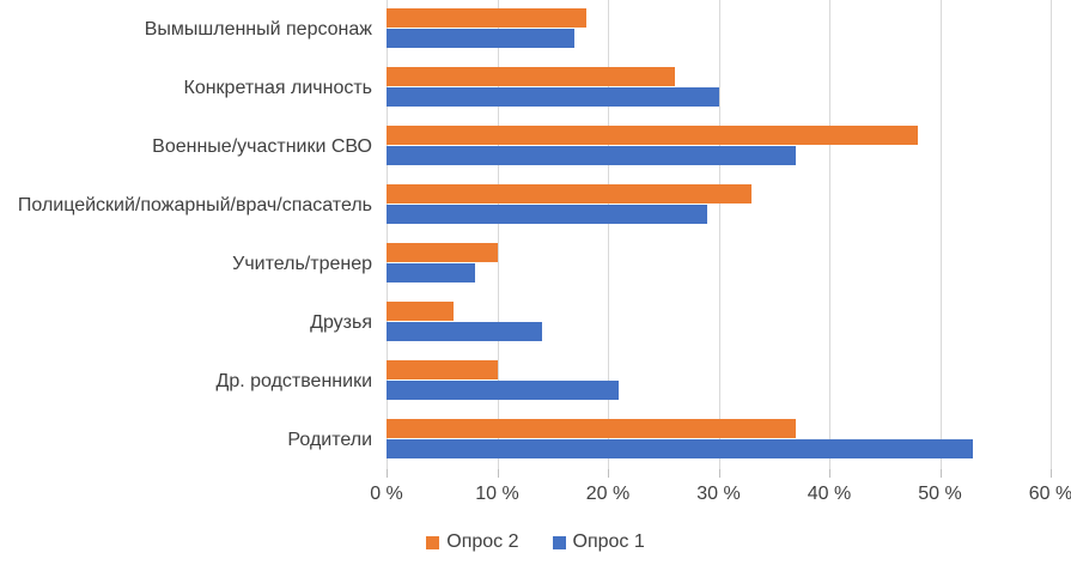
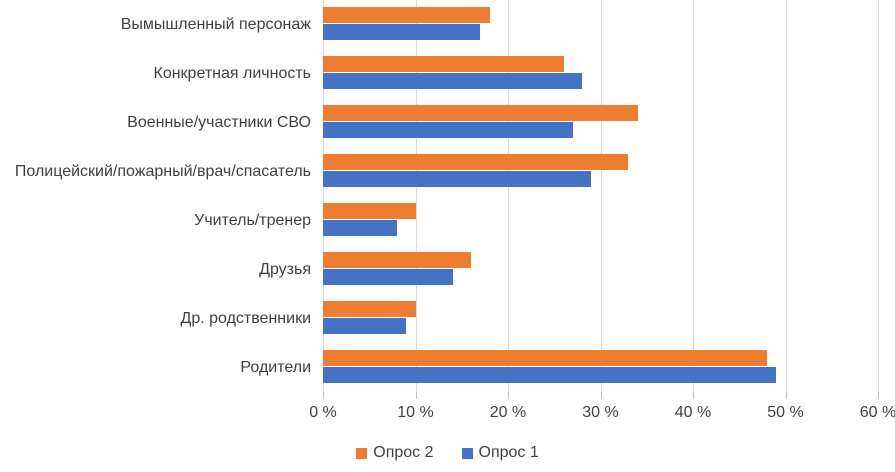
Опрос 1/Конкретная личность: 30% -> 28%
Опрос 2/Военные/участники СВО: 48% -> 34%
Опрос 1/Военные/участники СВО: 37% -> 27%
Опрос 2/Друзья: 6% -> 16%
Опрос 1/Др. родственники: 21% -> 9%
Опрос 2/Родители: 37% -> 48%
Опрос 1/Родители: 53% -> 49%
